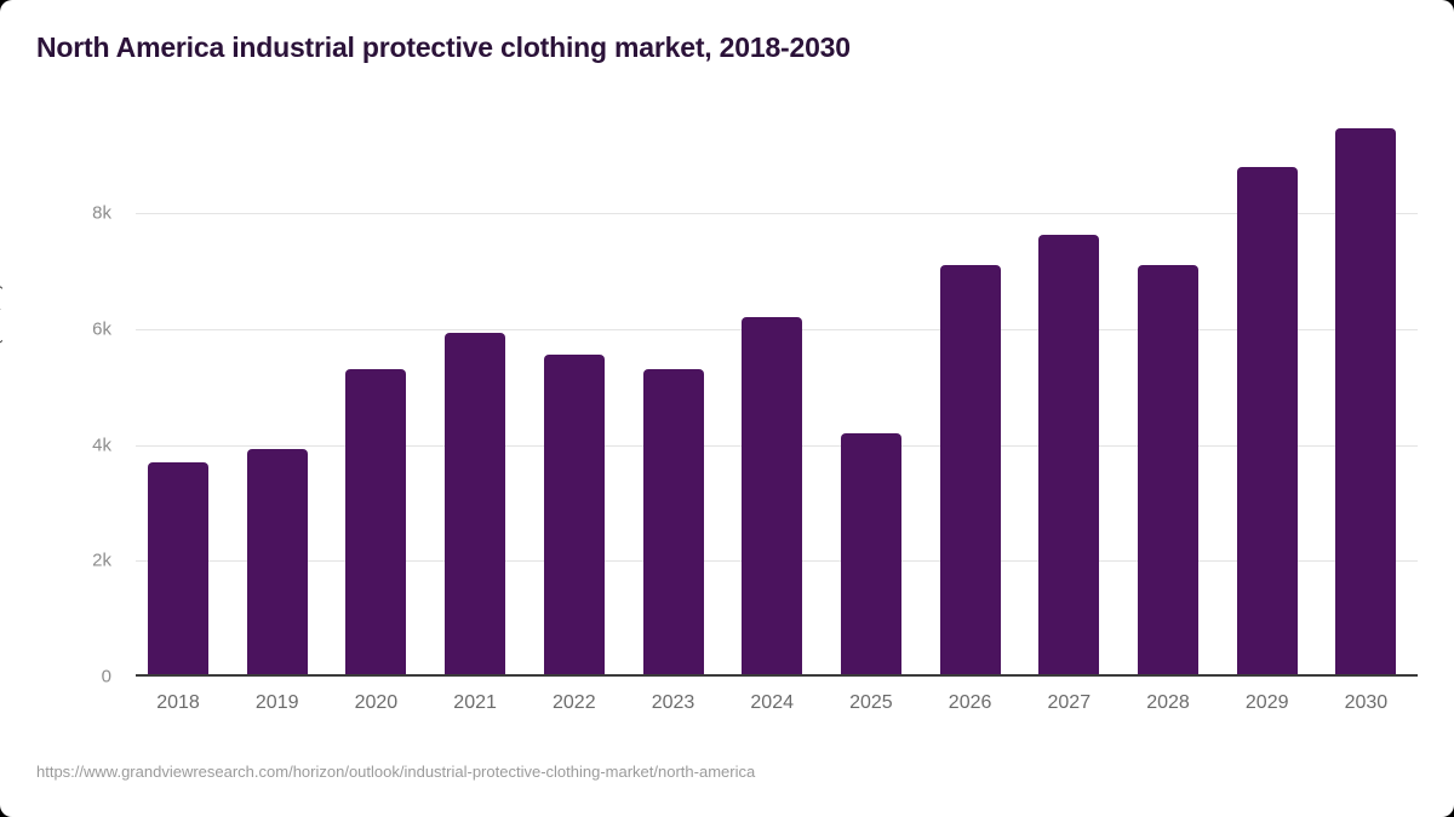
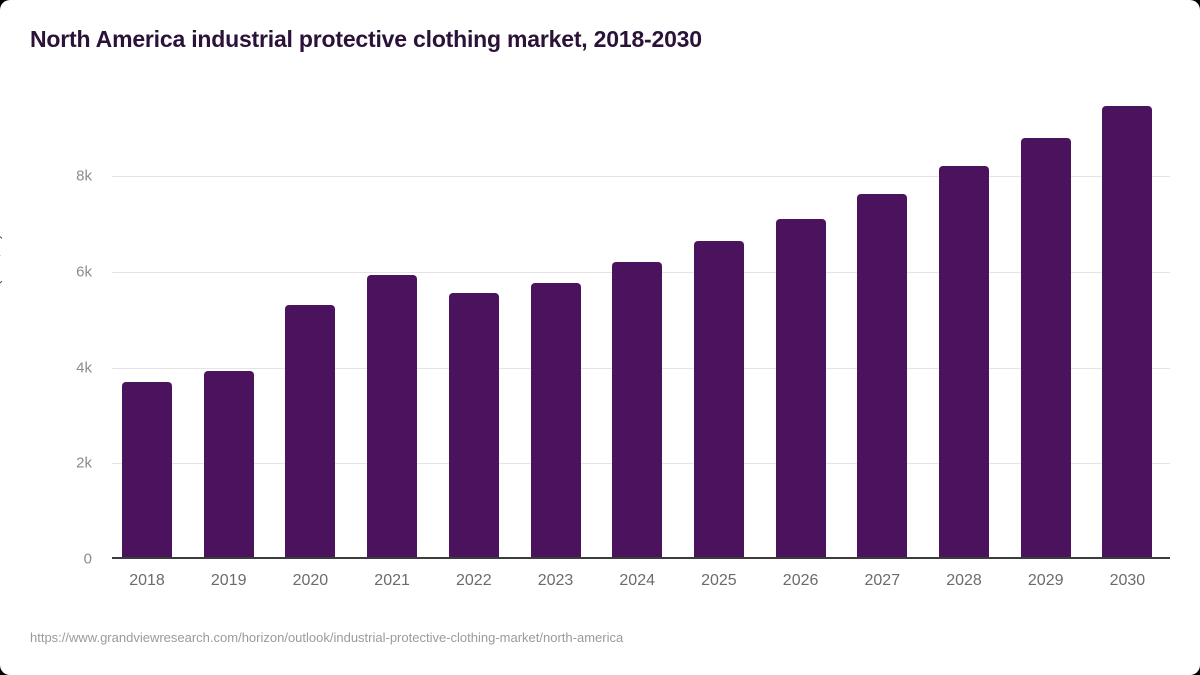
2023: 5.3k -> 5.8k
2025: 4.2k -> 6.6k
2028: 7.1k -> 8.2k
